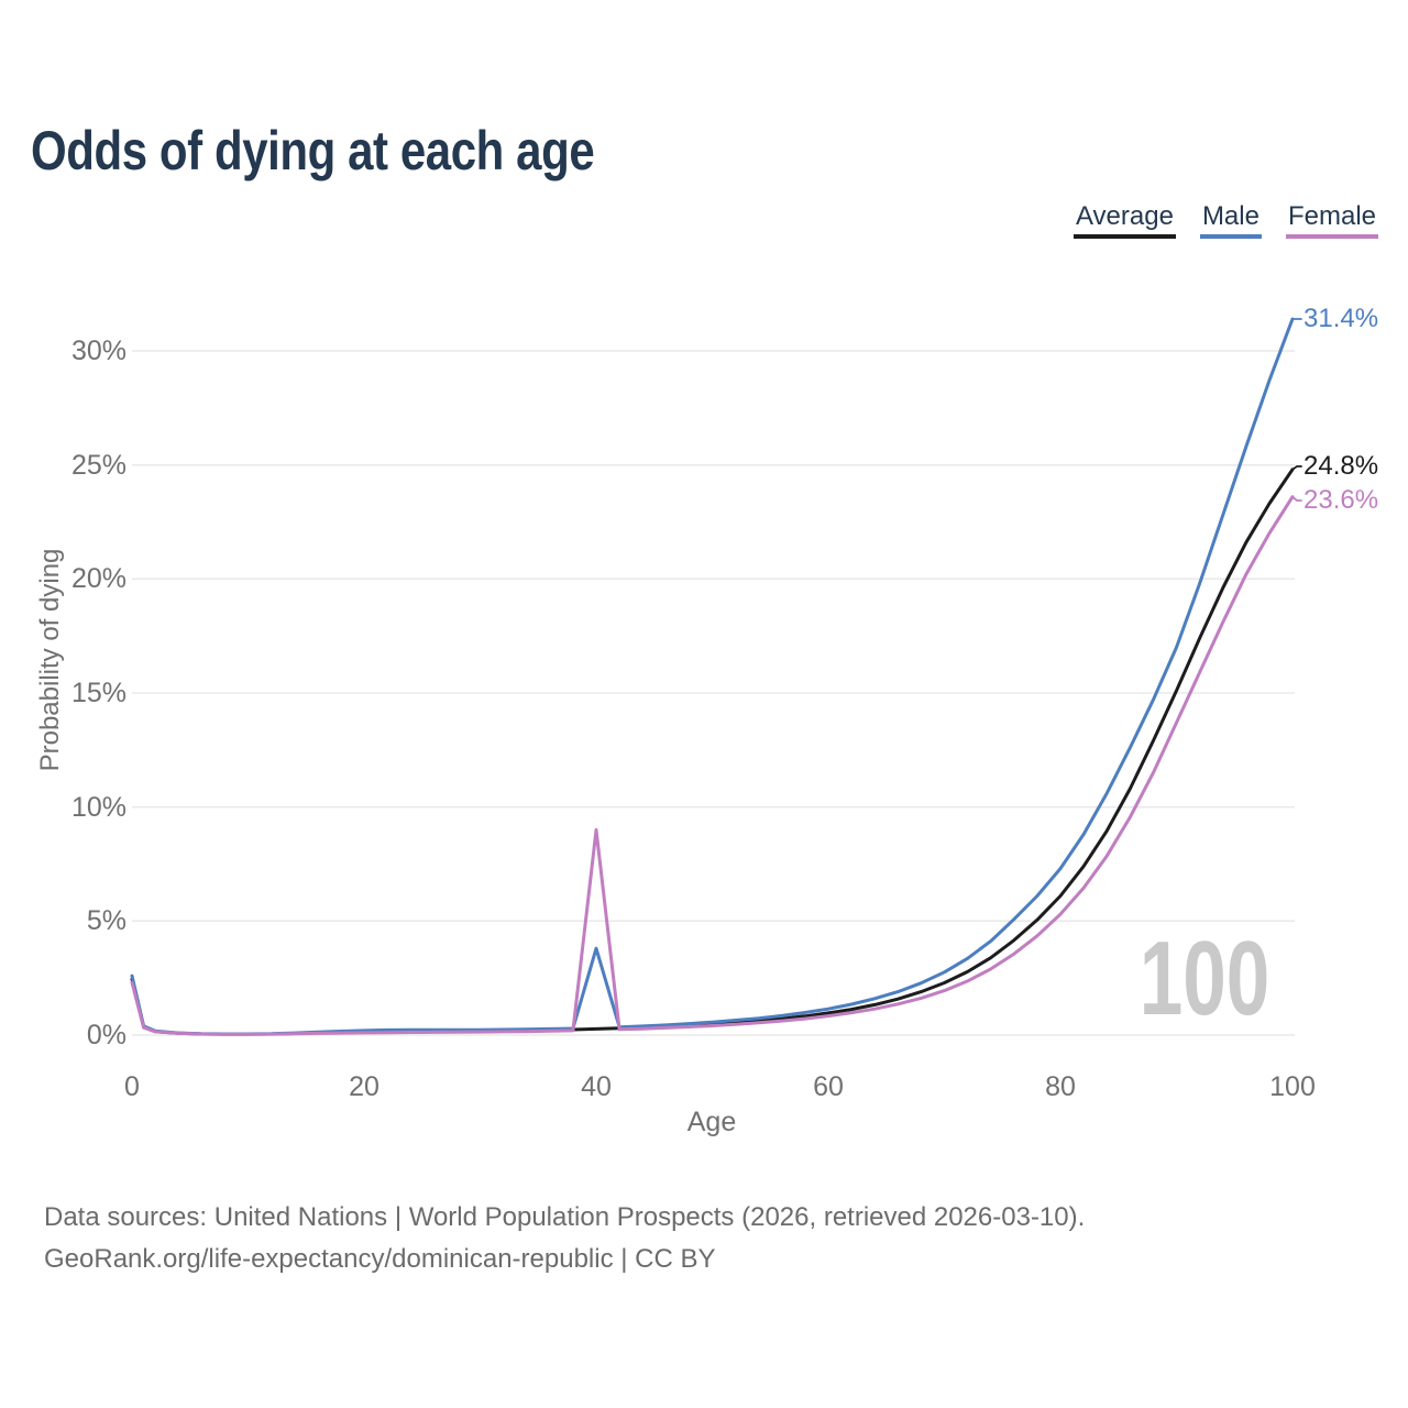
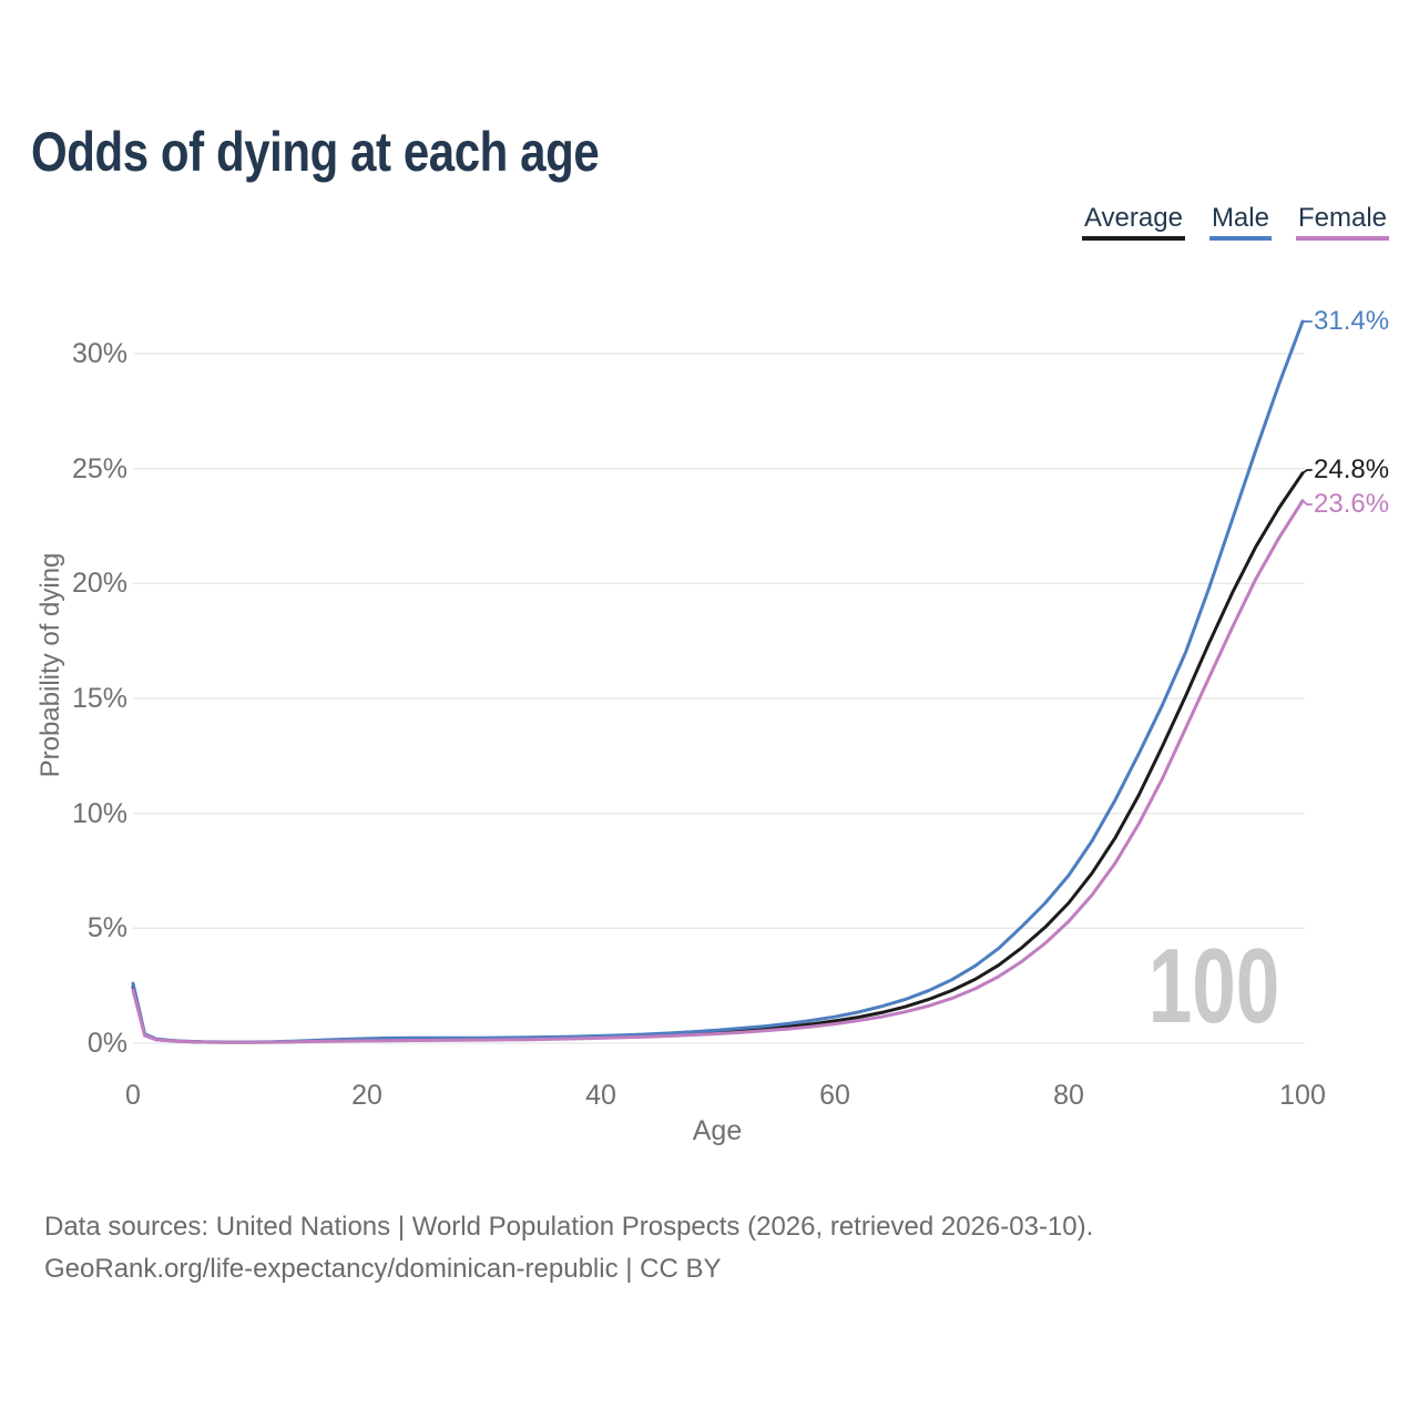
Male/40: 3.8% -> 0.3%
Female/40: 9.0% -> 0.2%
